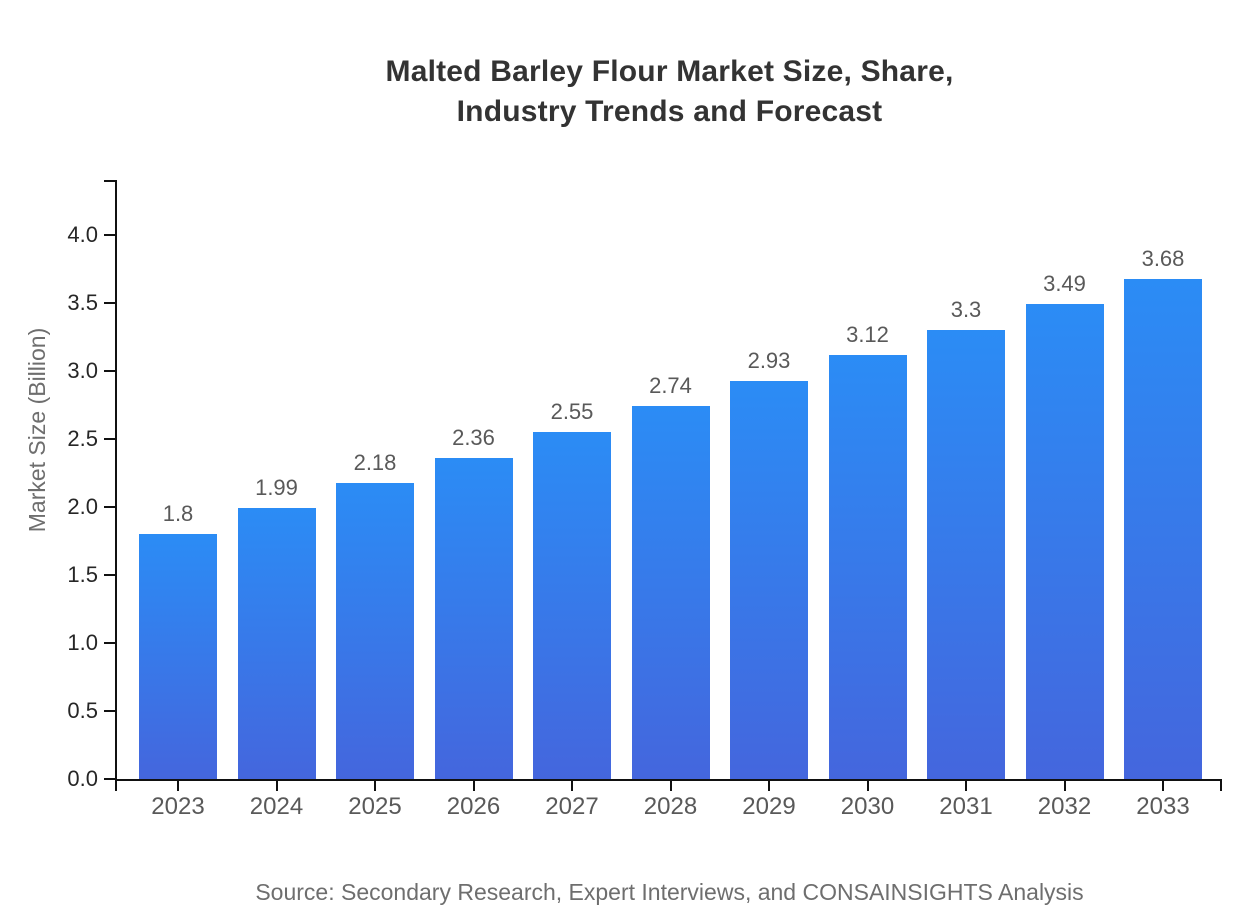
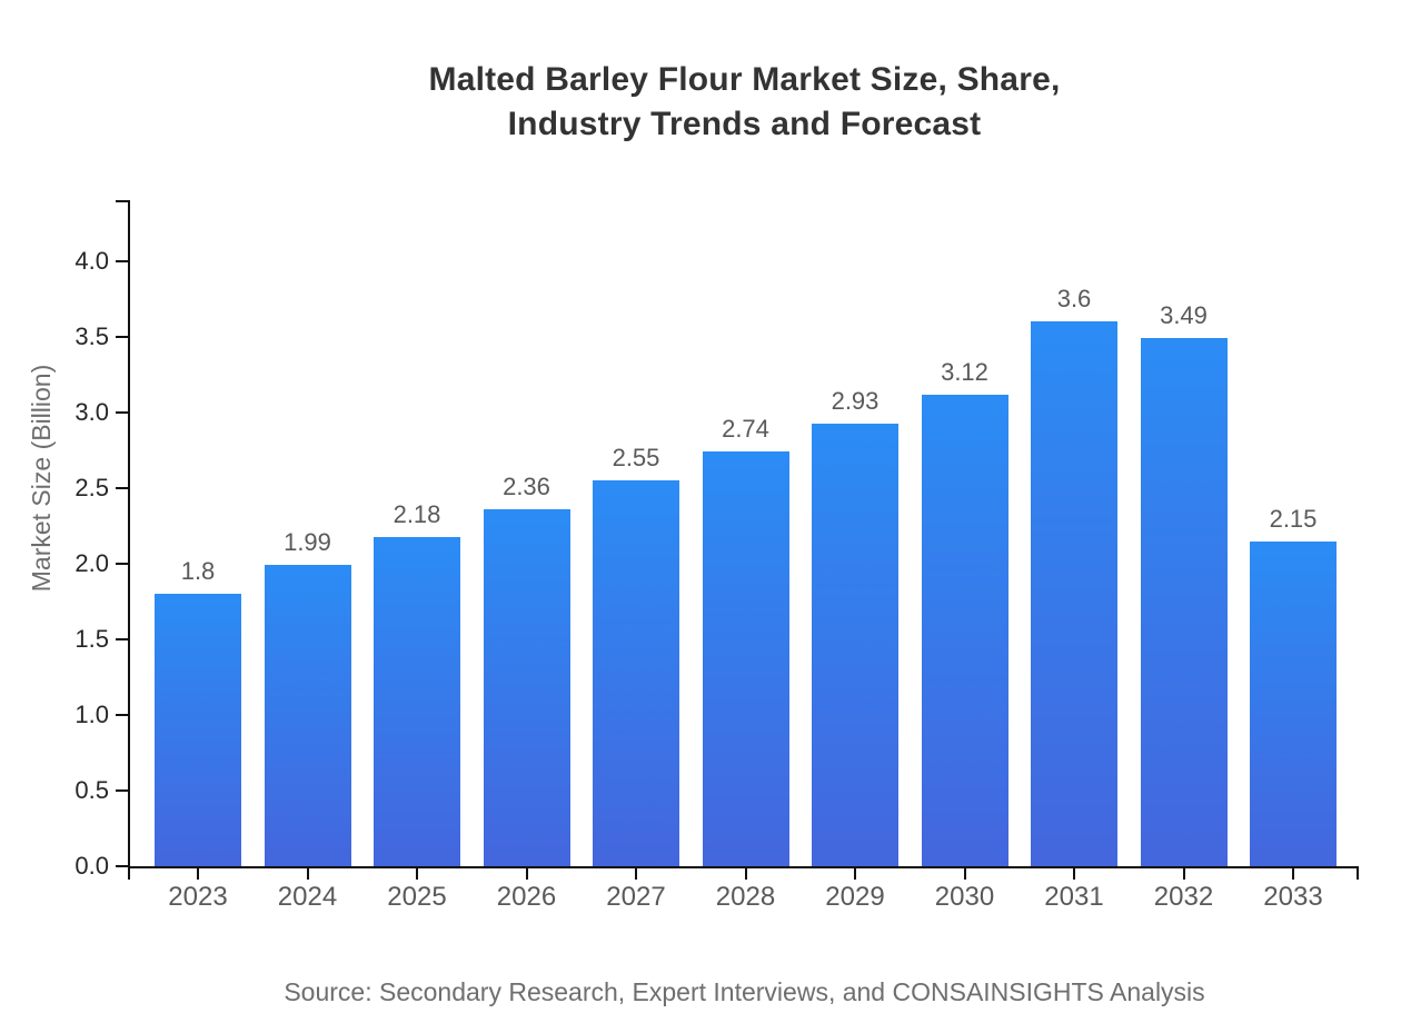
2031: 3.3 -> 3.6
2033: 3.68 -> 2.15
